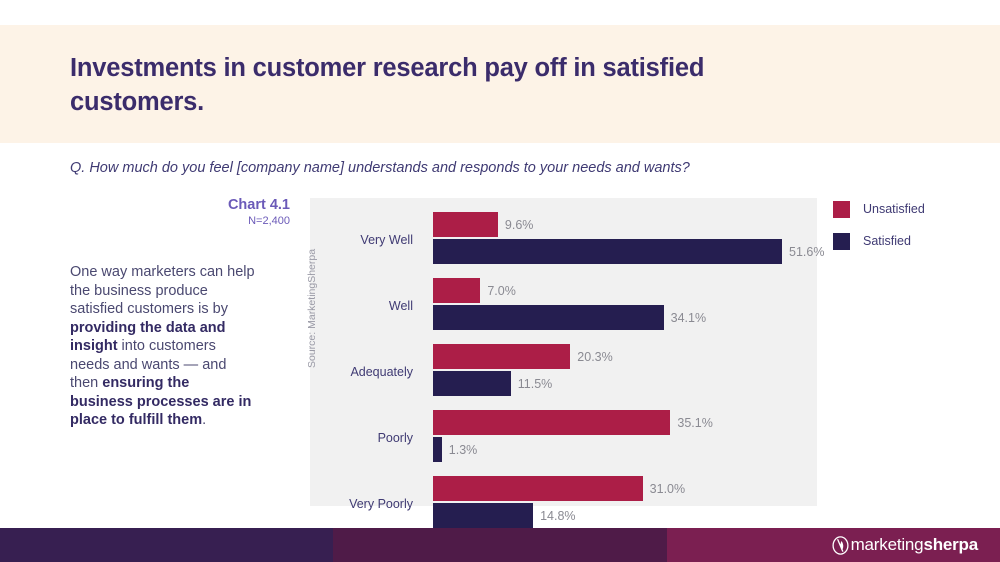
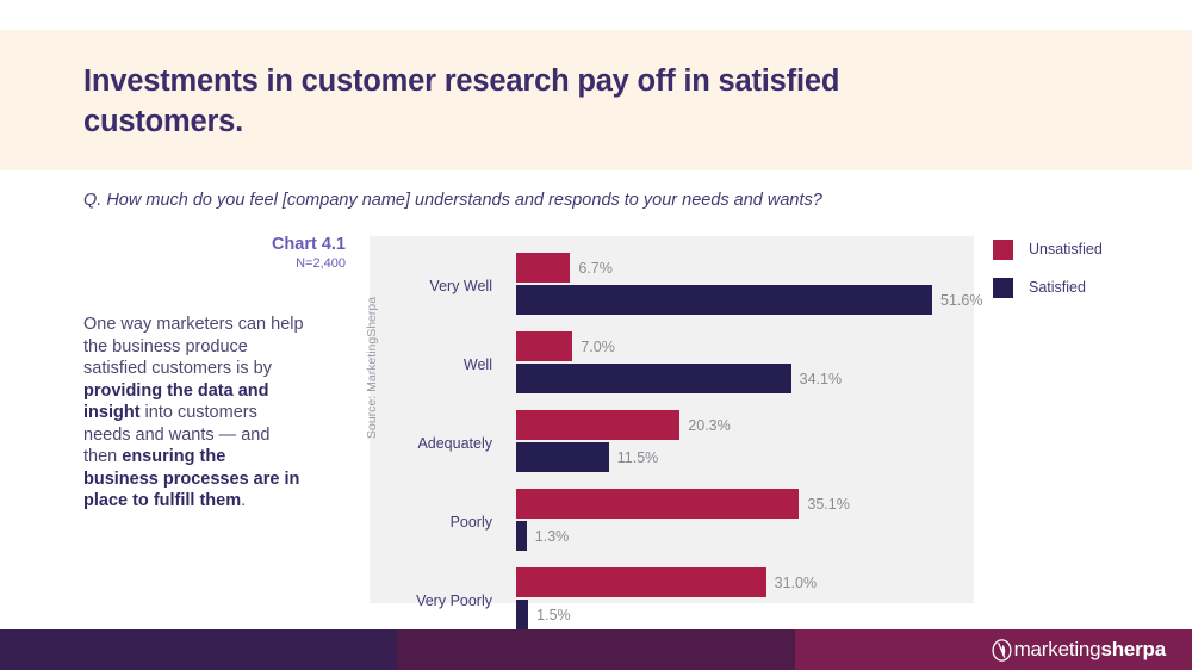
Unsatisfied/Very Well: 9.6% -> 6.7%
Satisfied/Very Poorly: 14.8% -> 1.5%
